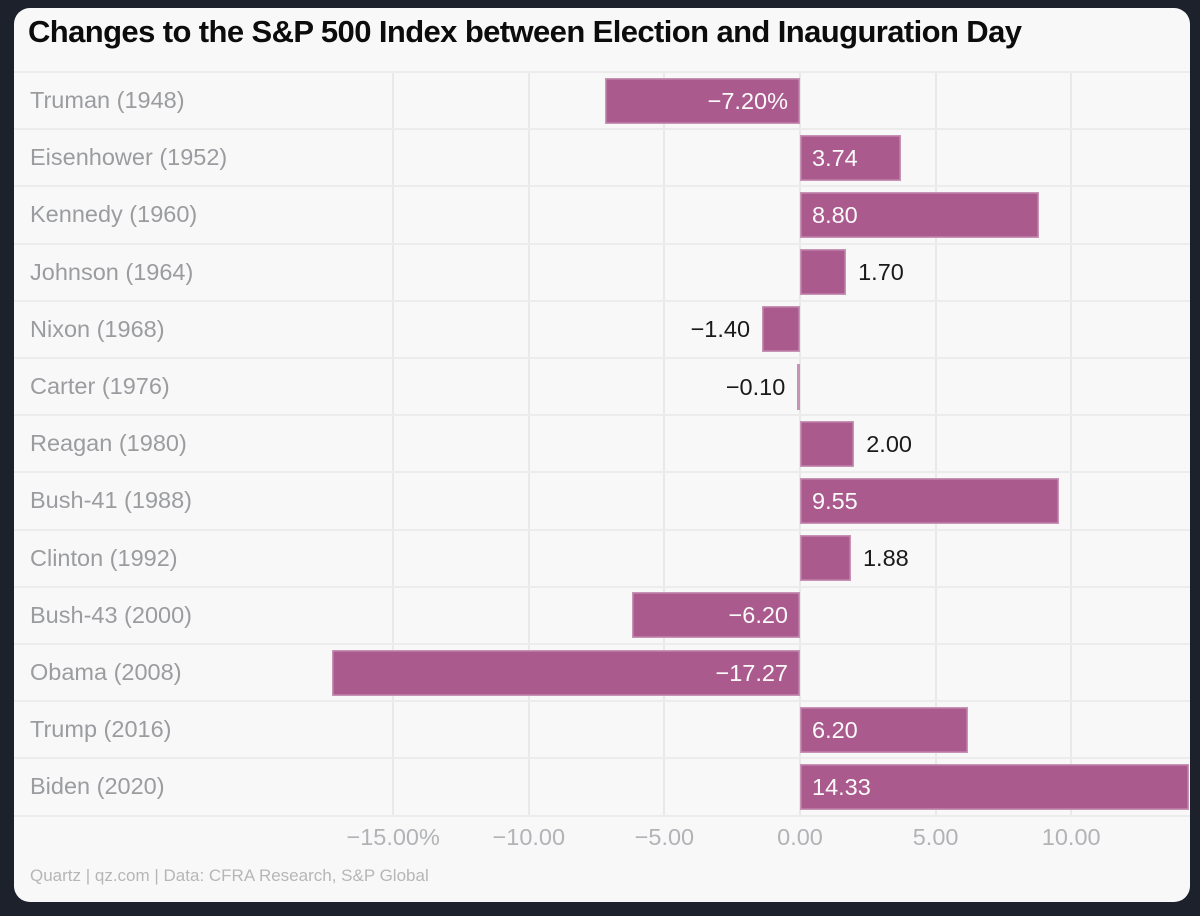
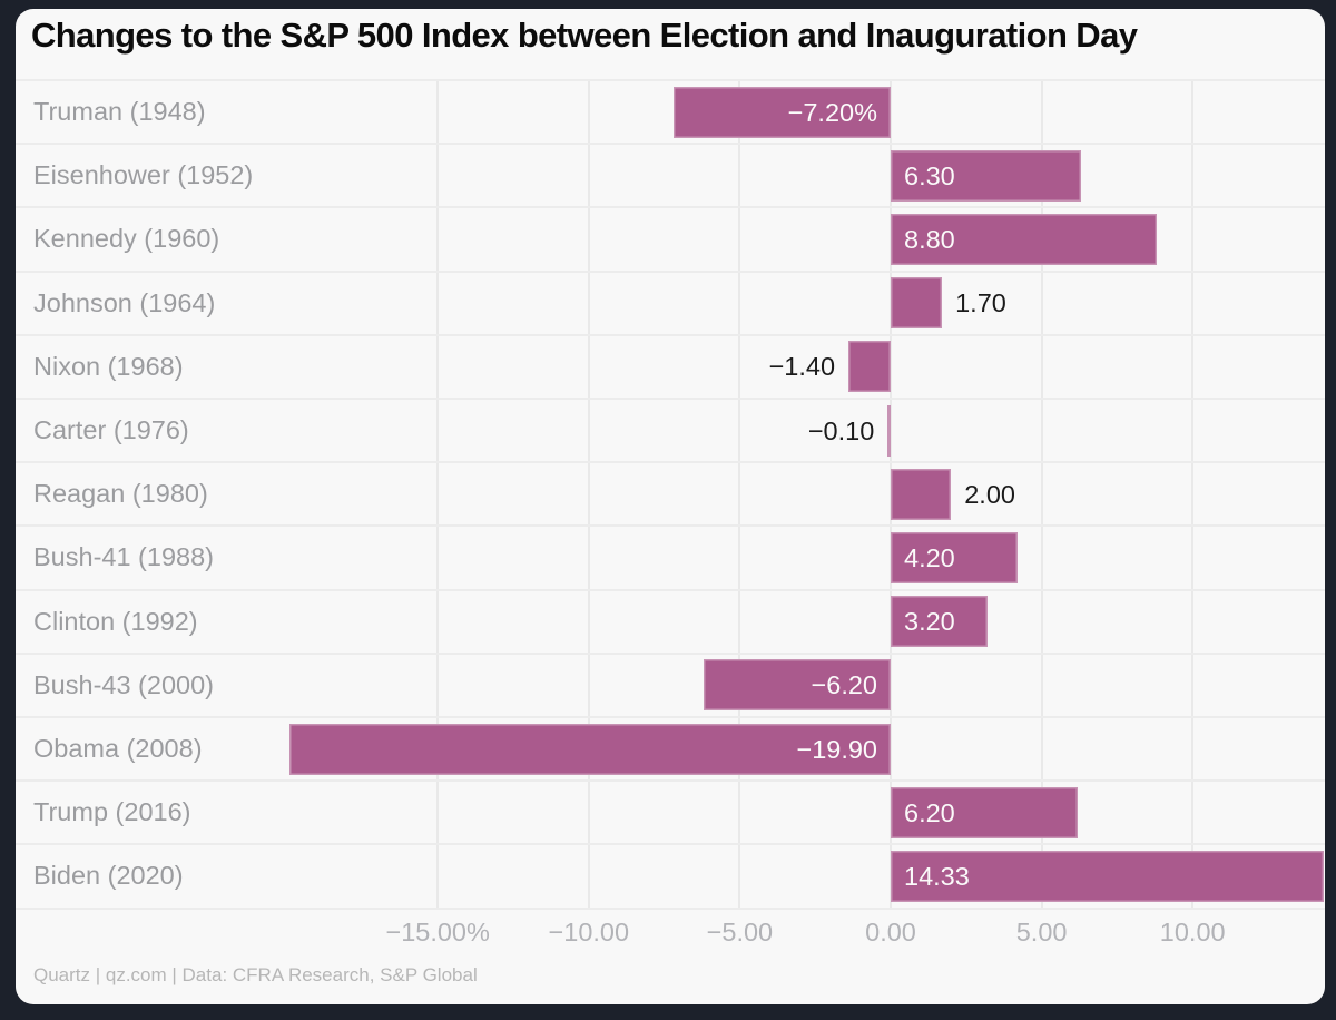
Eisenhower (1952): 3.74 -> 6.30
Bush-41 (1988): 9.55 -> 4.20
Clinton (1992): 1.88 -> 3.20
Obama (2008): −17.27 -> −19.90
